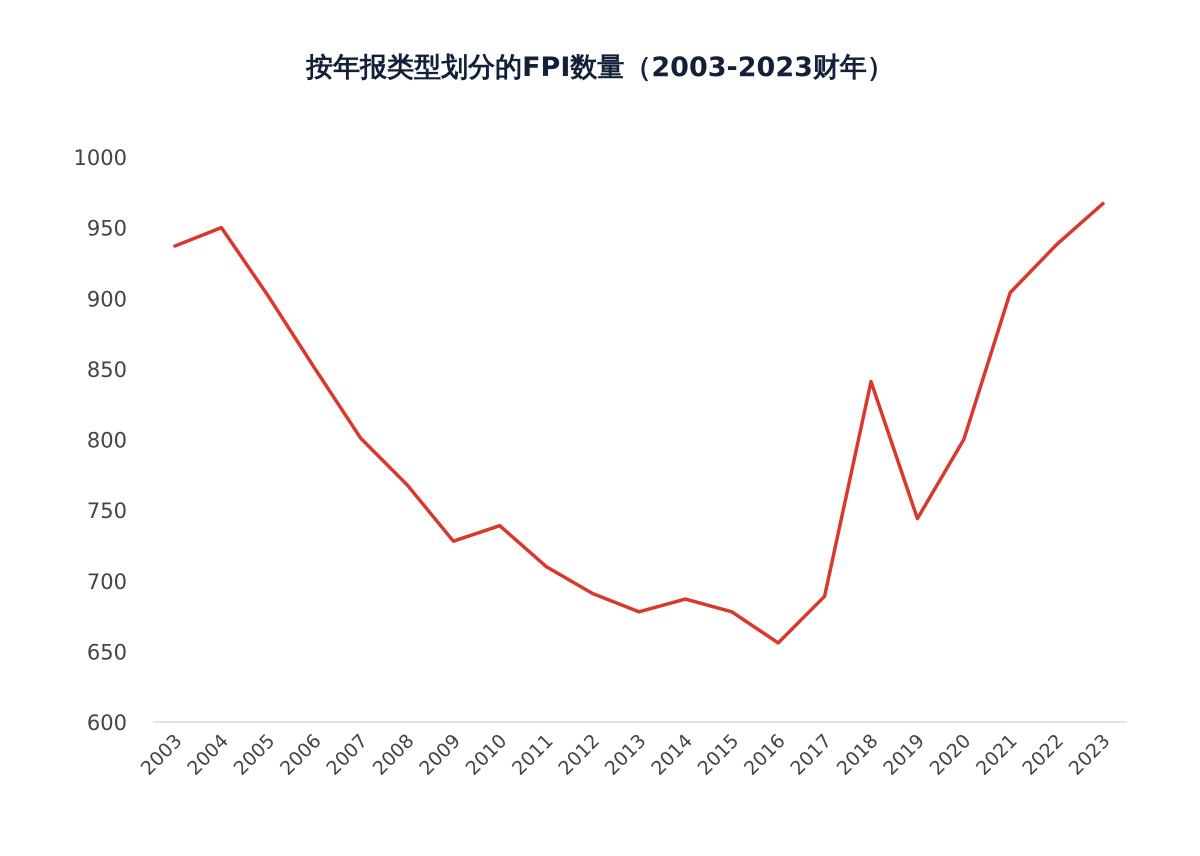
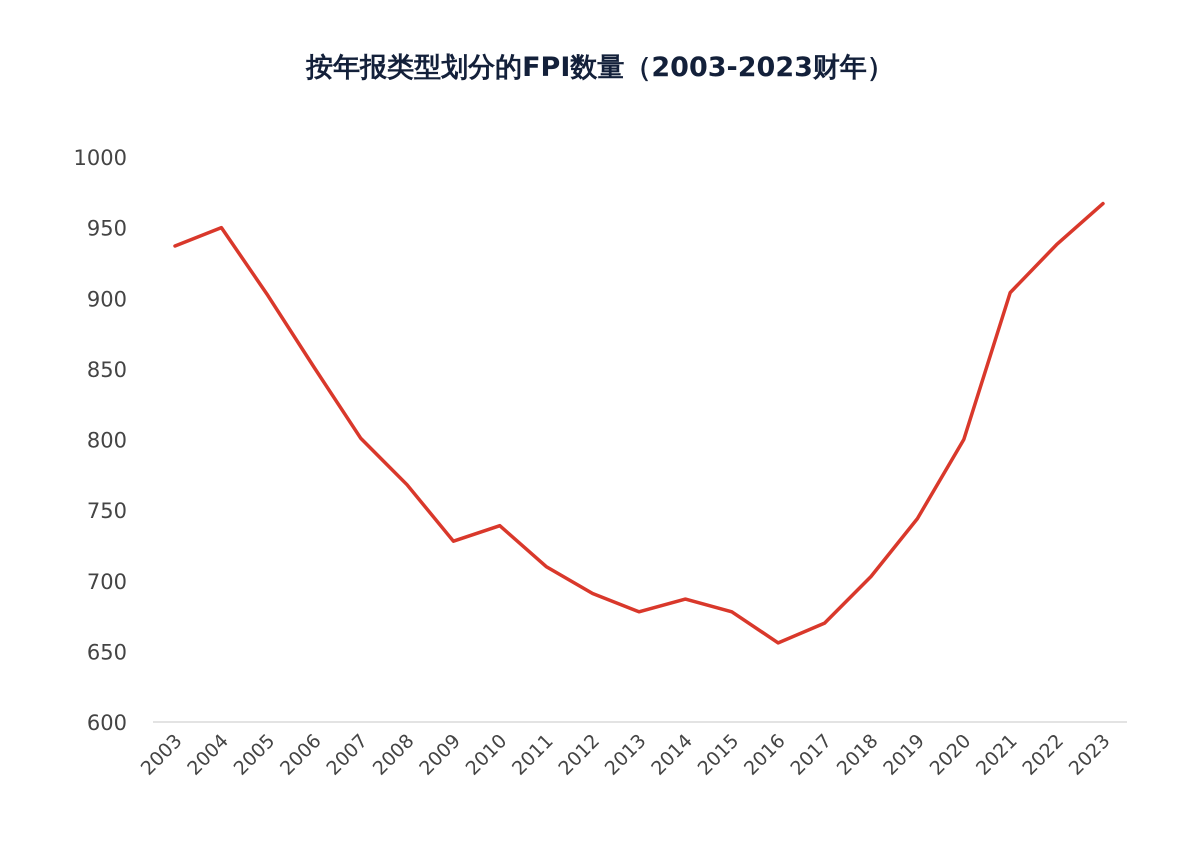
2017: 689 -> 670
2018: 841 -> 703
